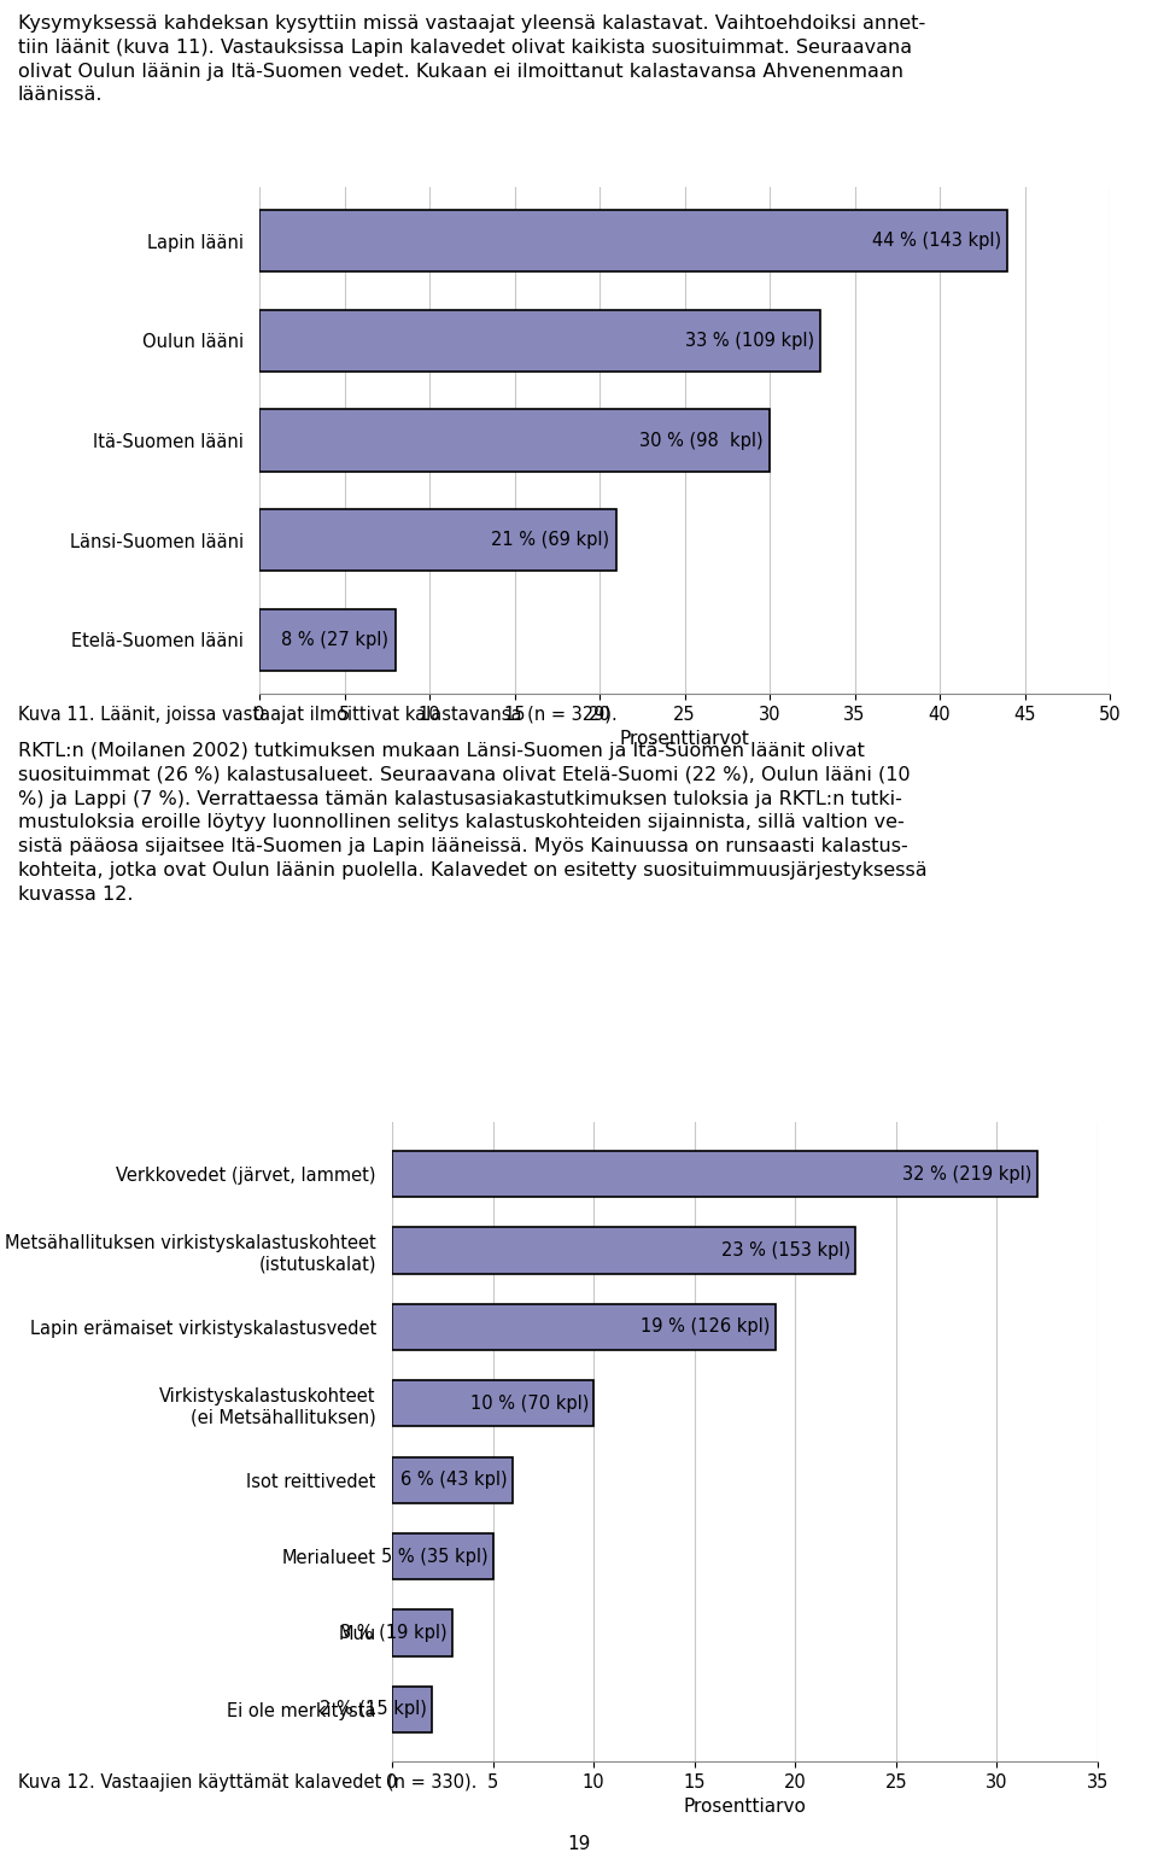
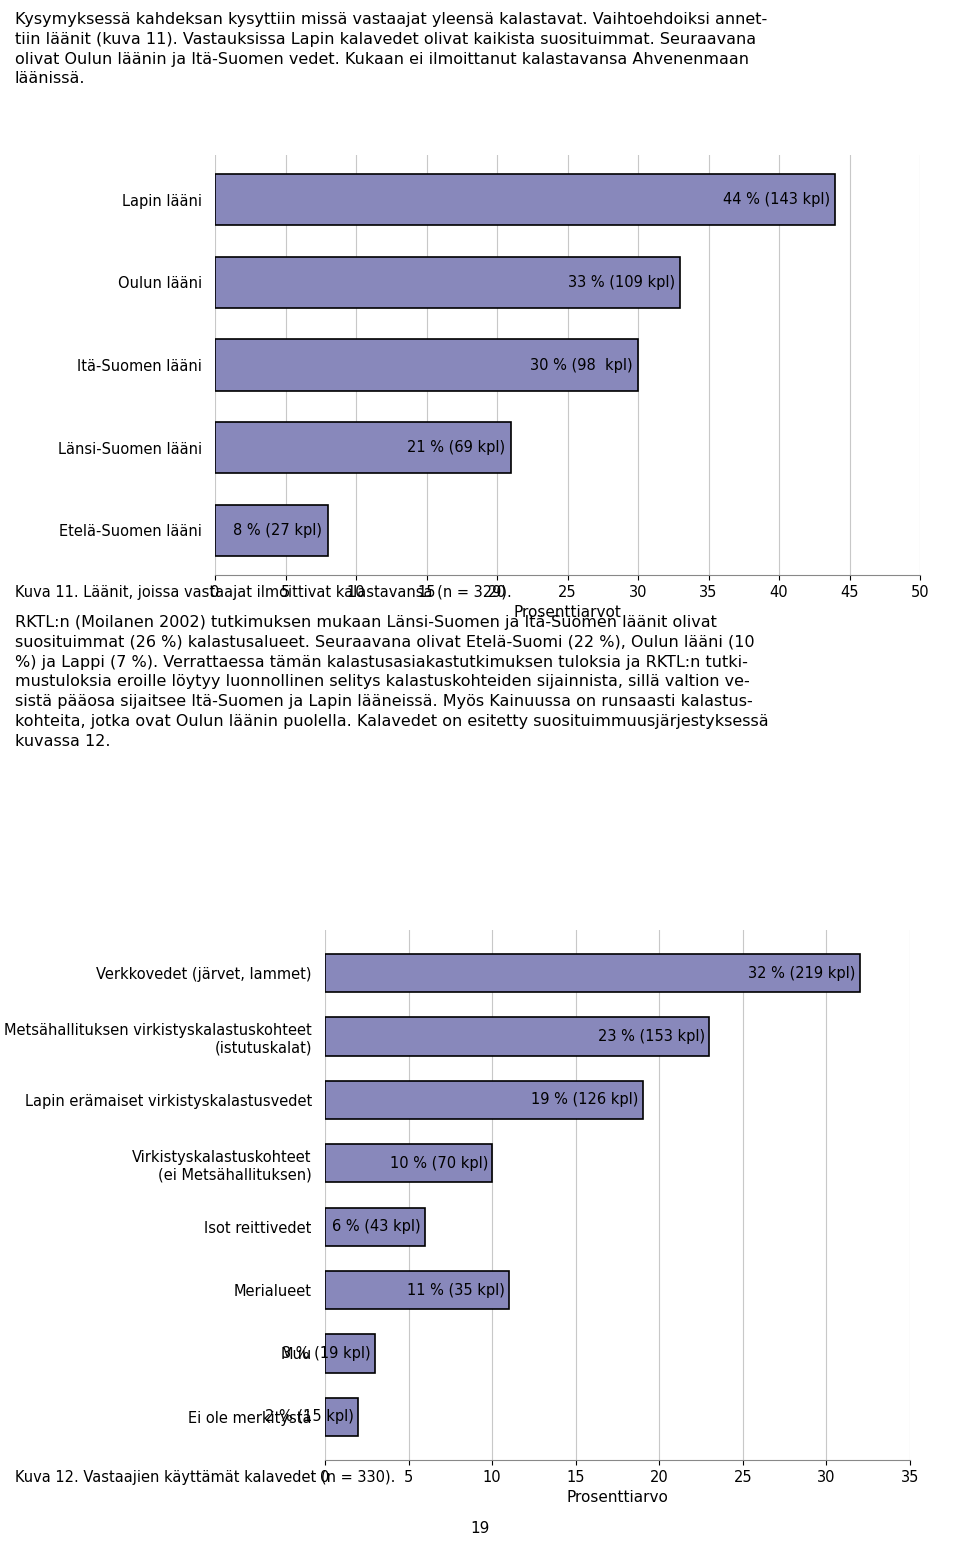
Merialueet: 5 -> 11
